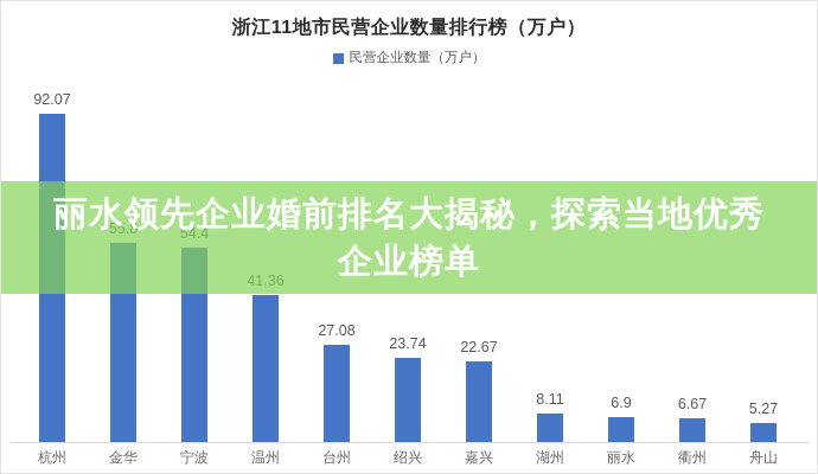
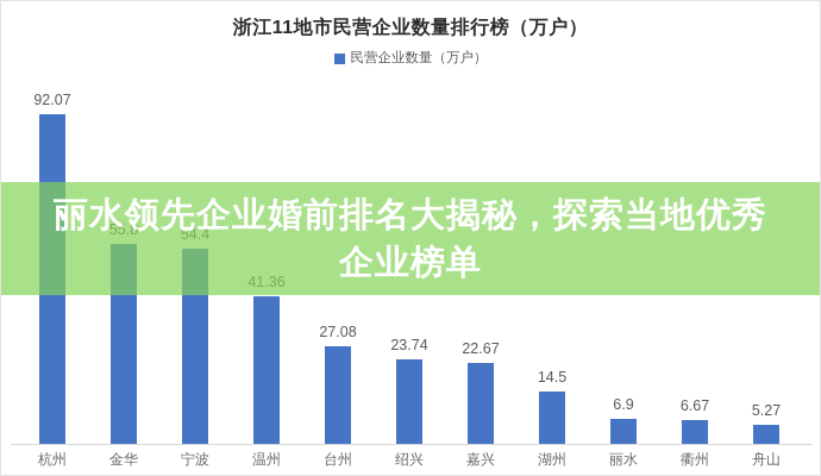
湖州: 8.11 -> 14.5
